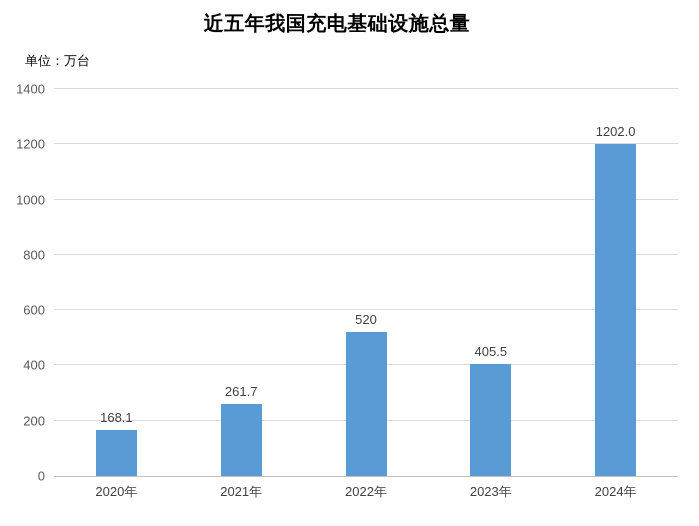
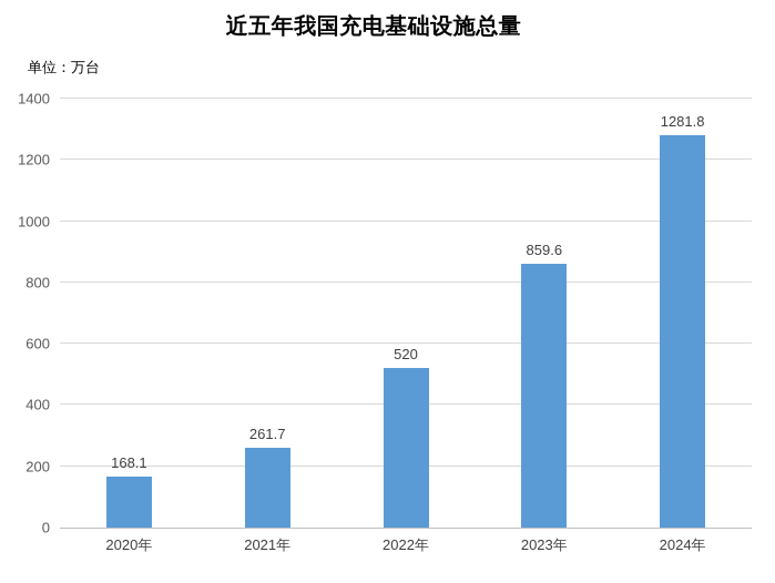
2023年: 405.5 -> 859.6
2024年: 1202.0 -> 1281.8
